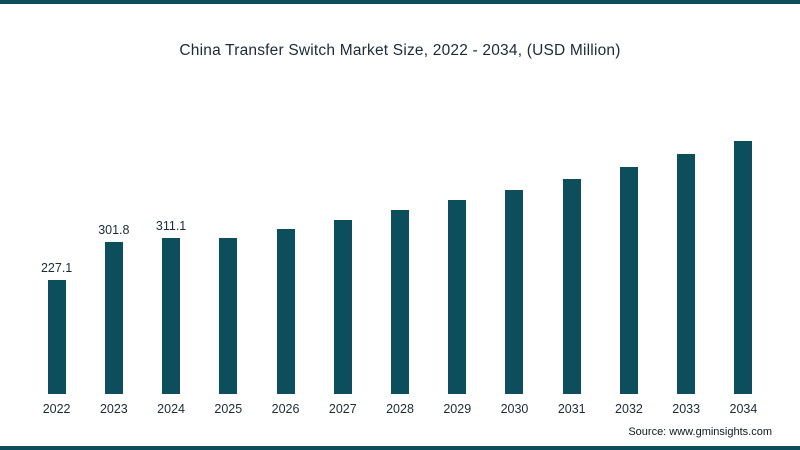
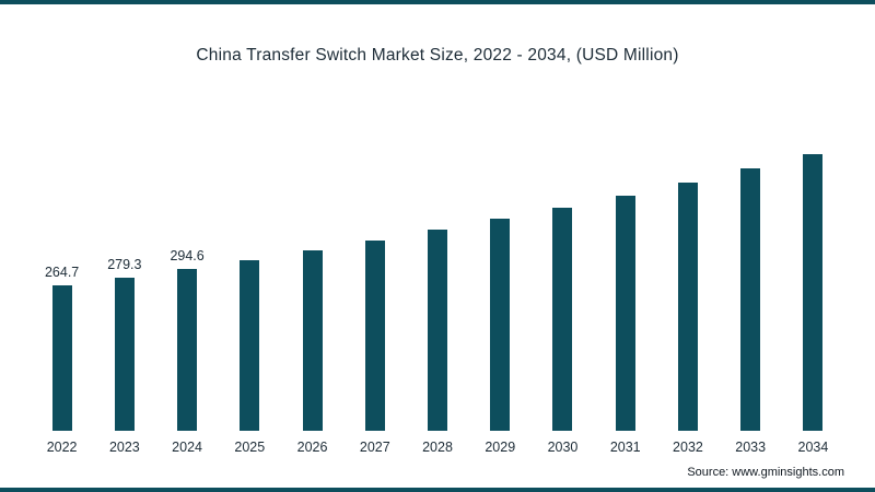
2022: 227.1 -> 264.7
2023: 301.8 -> 279.3
2024: 311.1 -> 294.6
